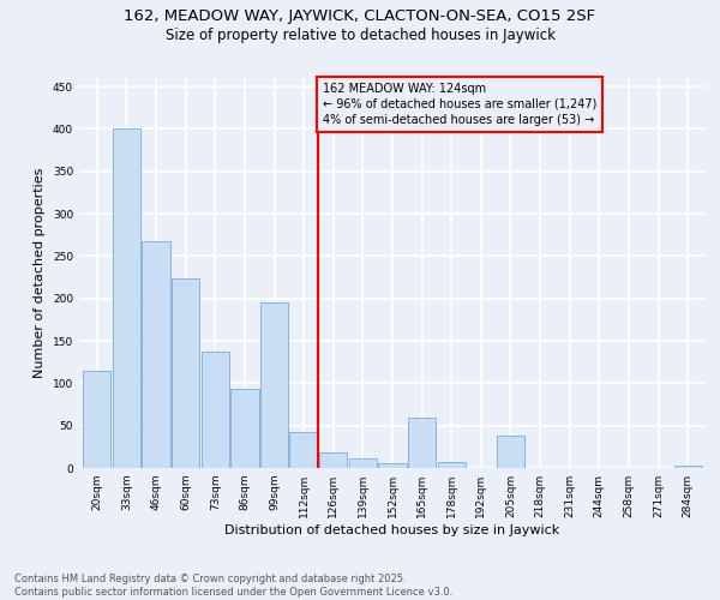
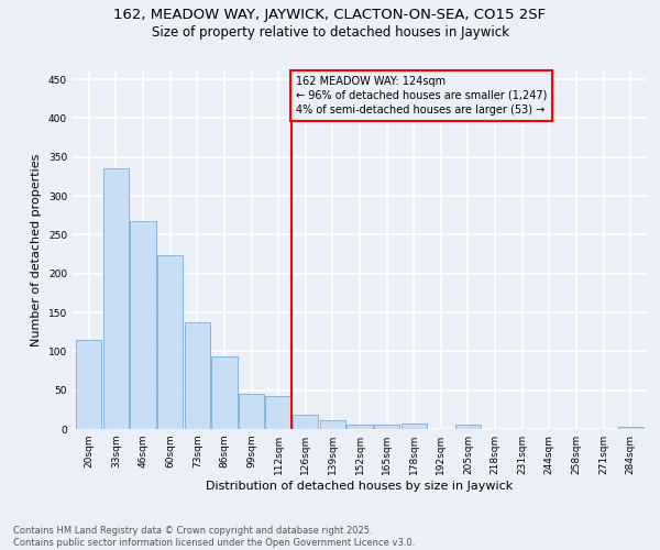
33sqm: 400 -> 335
99sqm: 196 -> 46
165sqm: 60 -> 6
205sqm: 38 -> 5
